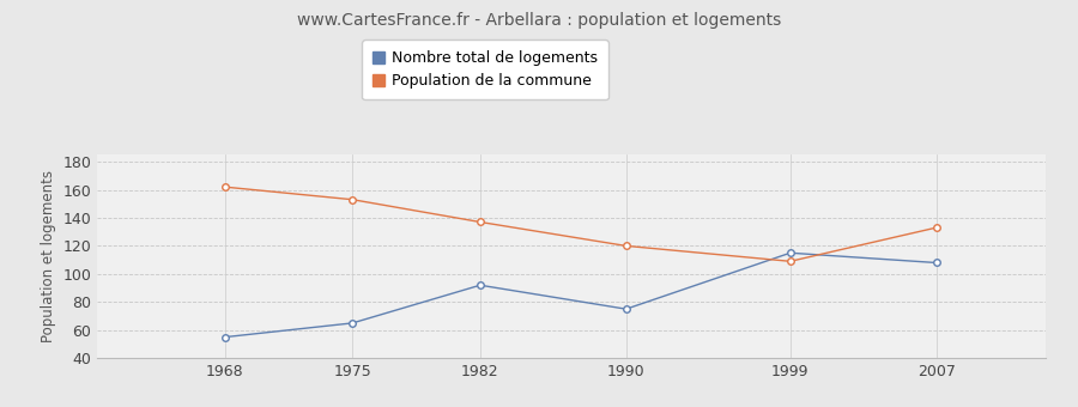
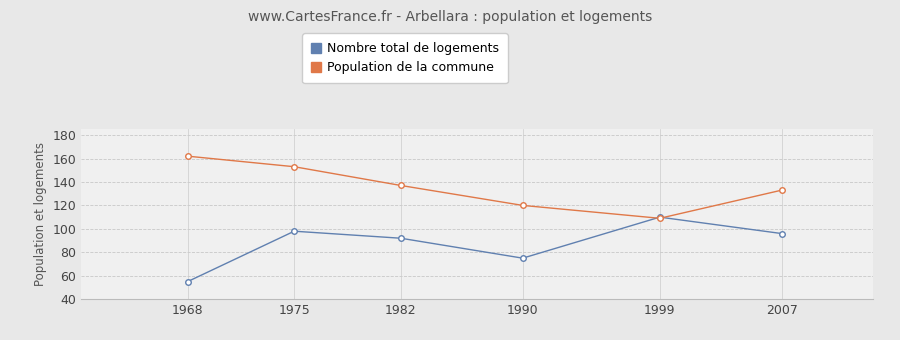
Nombre total de logements/1975: 65 -> 98
Nombre total de logements/1999: 115 -> 110
Nombre total de logements/2007: 108 -> 96
